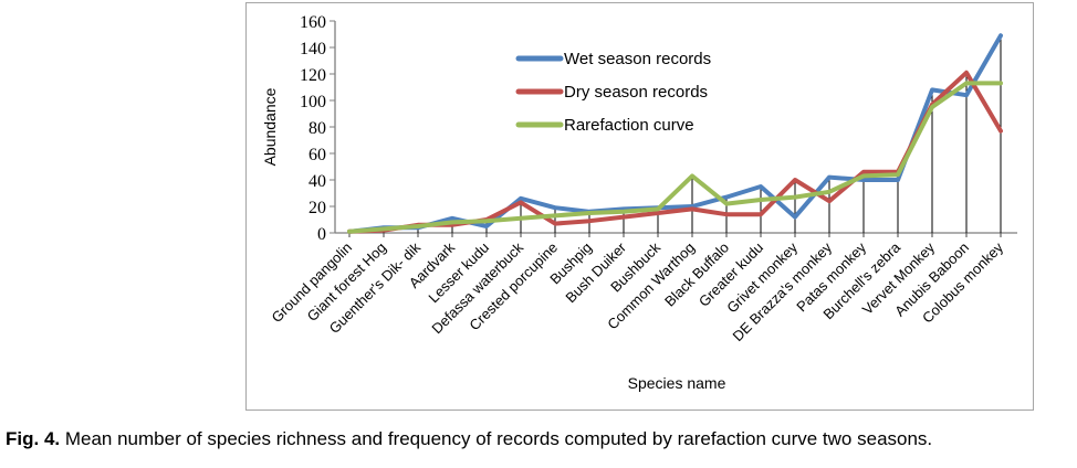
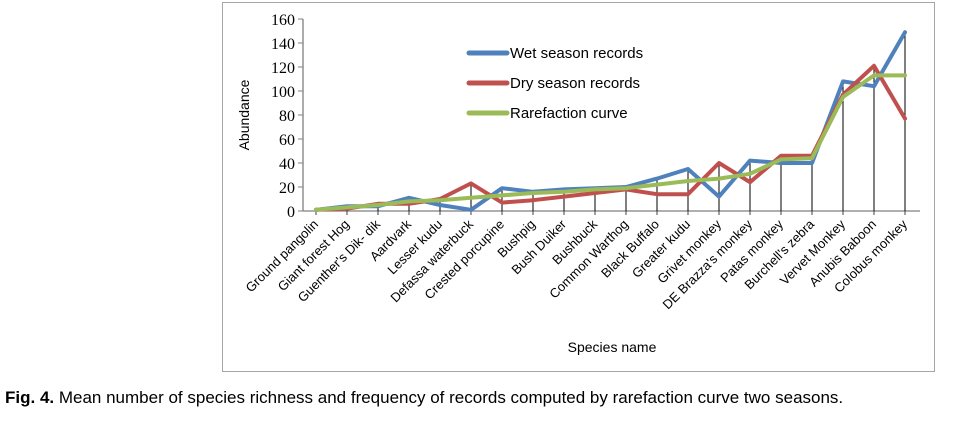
Wet season records/Defassa waterbuck: 26 -> 1
Rarefaction curve/Common Warthog: 43 -> 19
